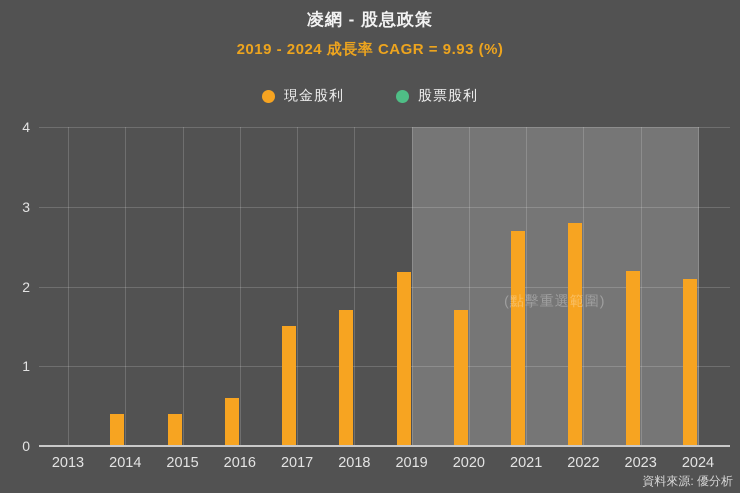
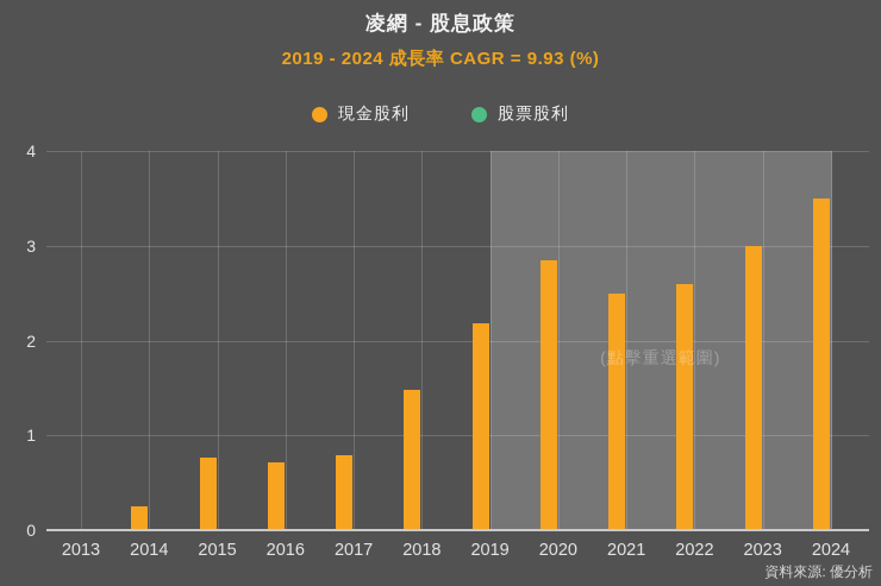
現金股利/2014: 0.4 -> 0.2
現金股利/2015: 0.4 -> 0.8
現金股利/2016: 0.6 -> 0.7
現金股利/2017: 1.5 -> 0.8
現金股利/2018: 1.7 -> 1.5
現金股利/2020: 1.7 -> 2.9
現金股利/2021: 2.7 -> 2.5
現金股利/2022: 2.8 -> 2.6
現金股利/2023: 2.2 -> 3.0
現金股利/2024: 2.1 -> 3.5
